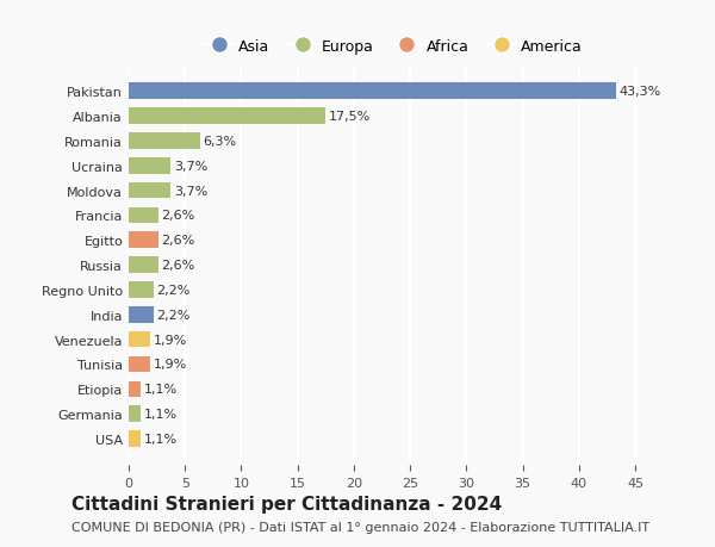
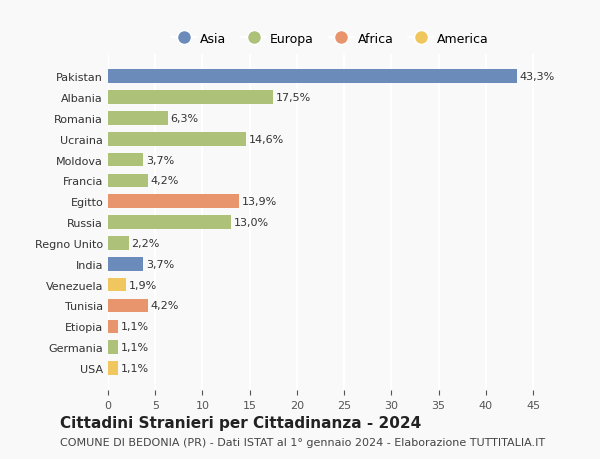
Ucraina: 3,7% -> 14,6%
Francia: 2,6% -> 4,2%
Egitto: 2,6% -> 13,9%
Russia: 2,6% -> 13,0%
India: 2,2% -> 3,7%
Tunisia: 1,9% -> 4,2%
